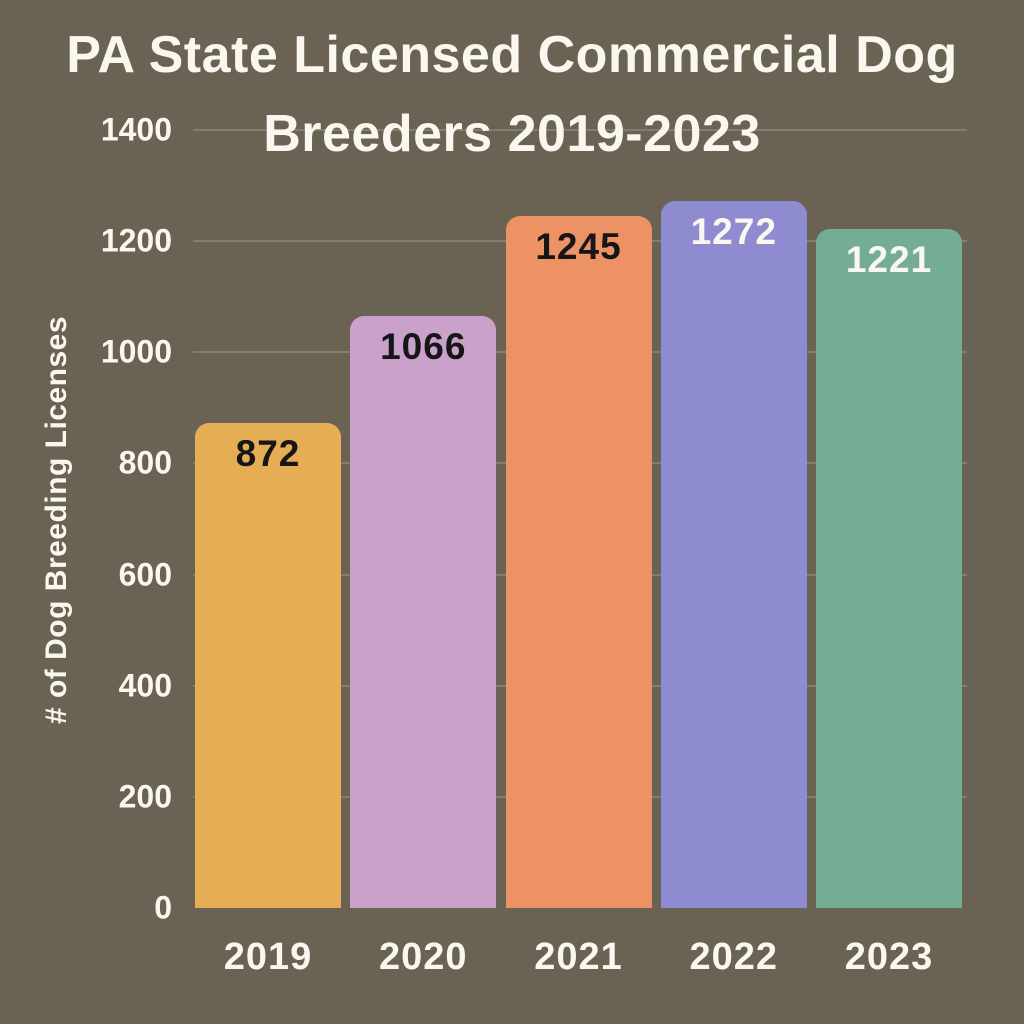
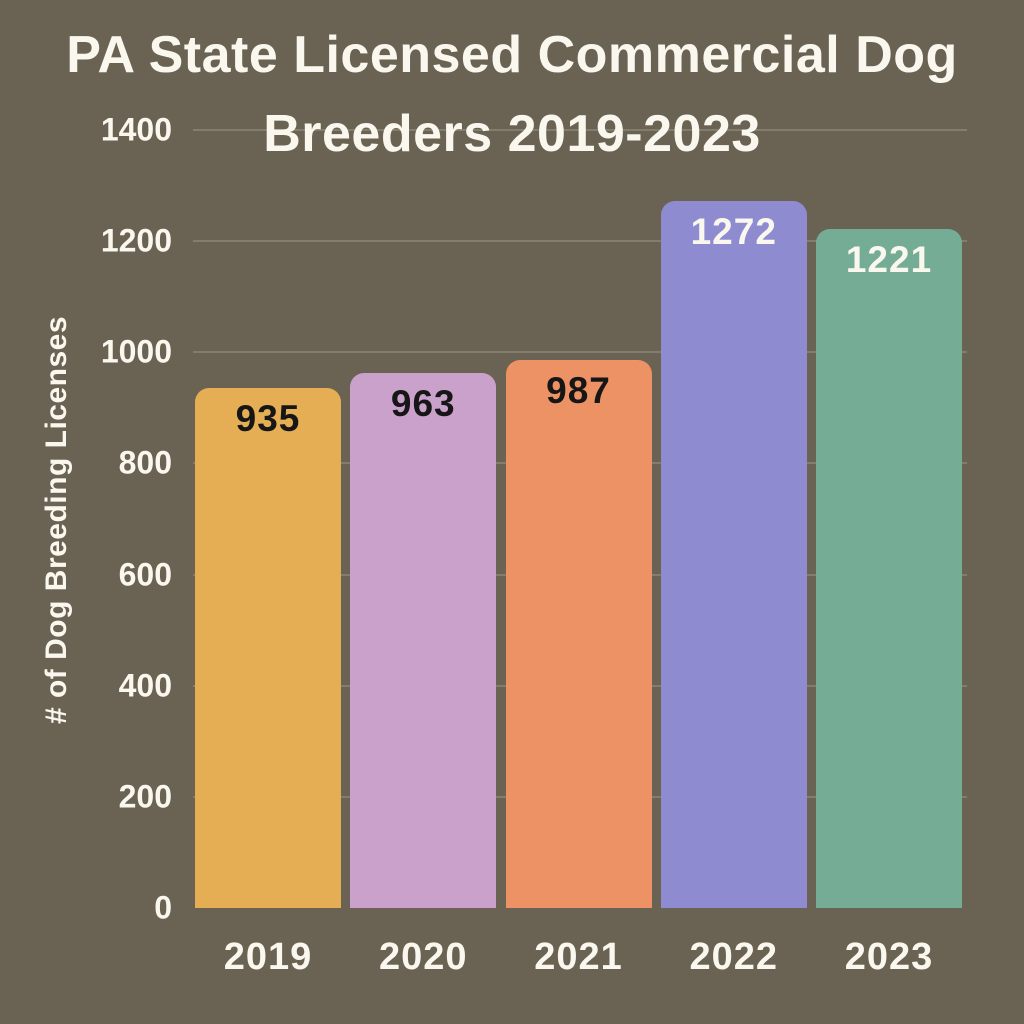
2019: 872 -> 935
2020: 1066 -> 963
2021: 1245 -> 987
